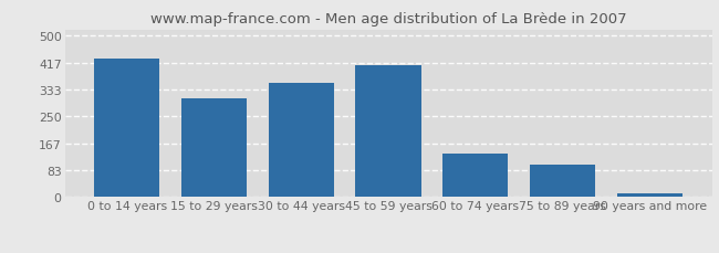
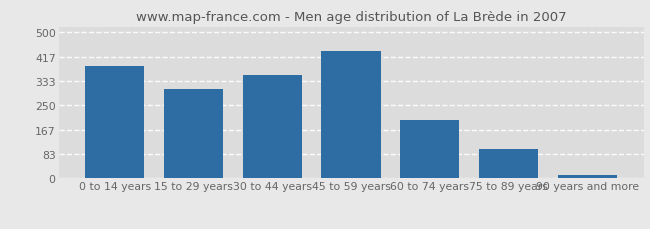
0 to 14 years: 430 -> 385
45 to 59 years: 410 -> 435
60 to 74 years: 135 -> 200
